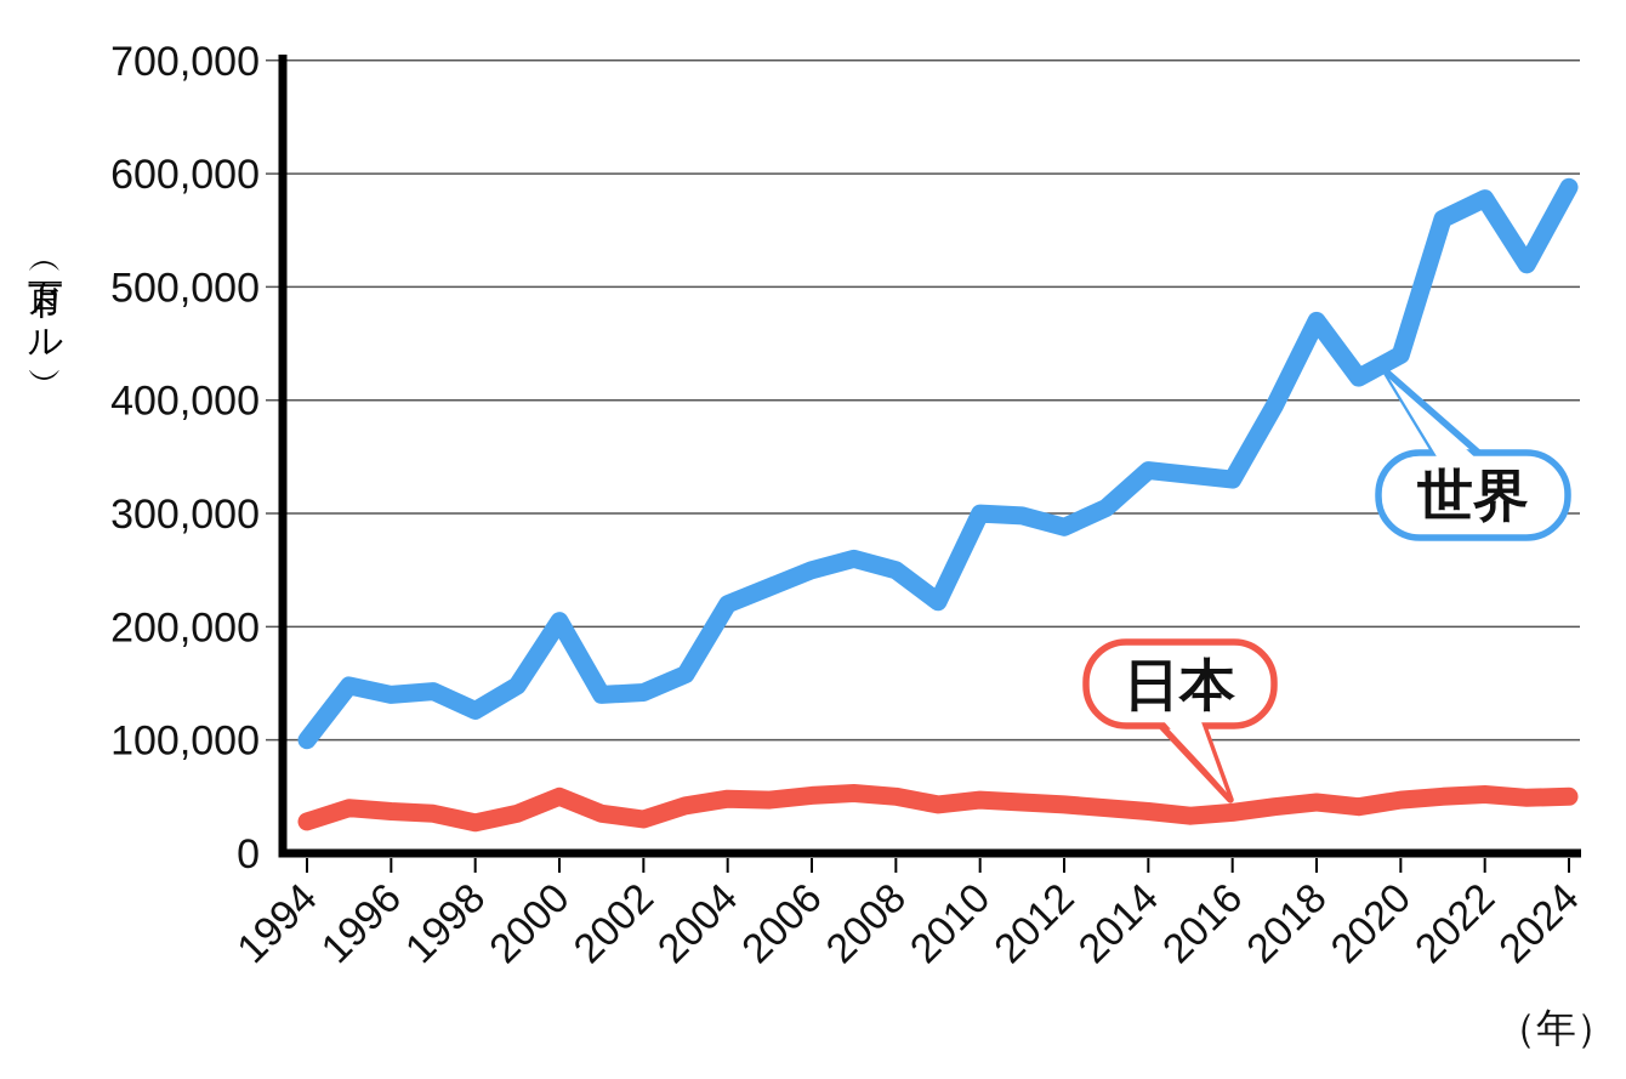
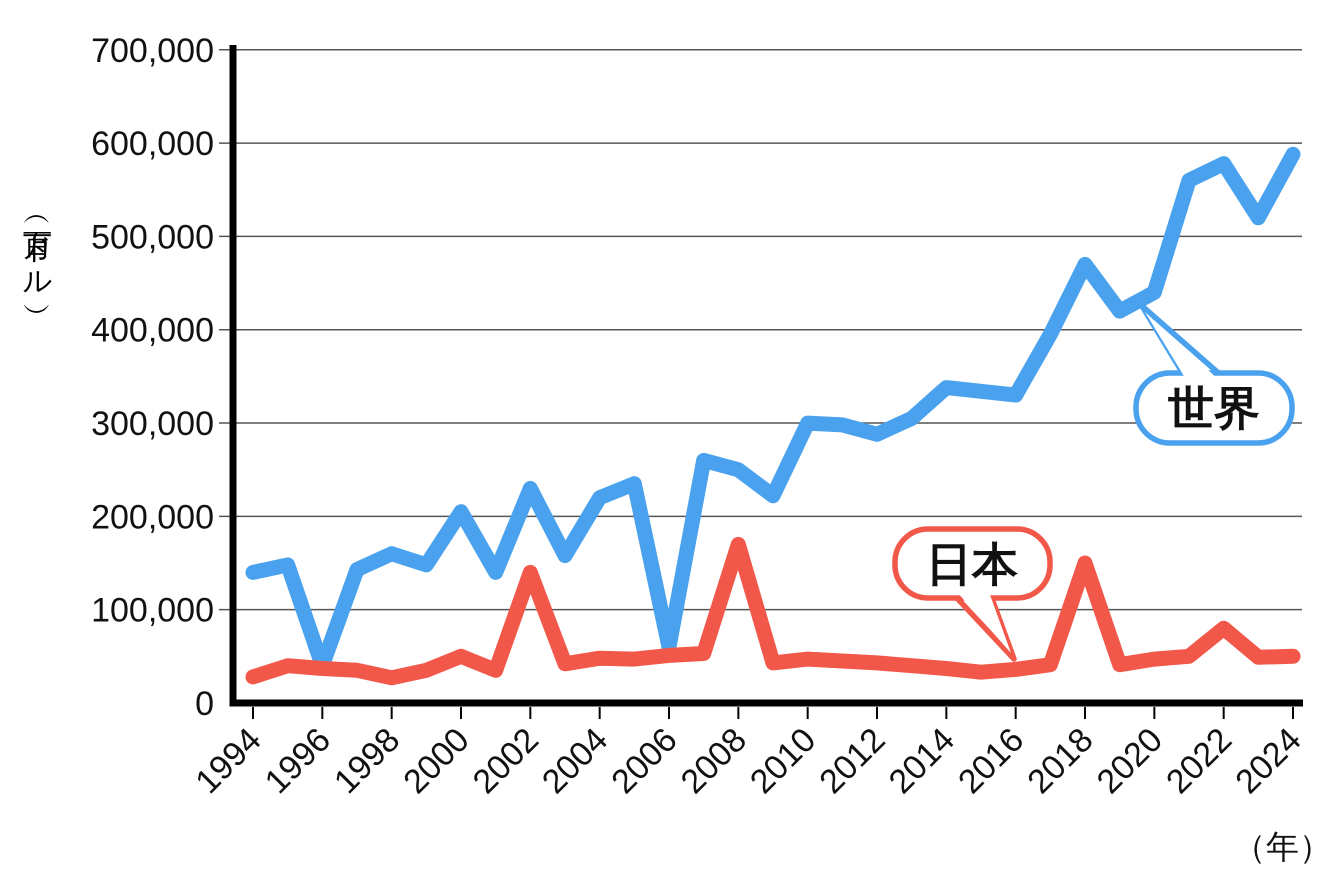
世界/1994: 100000 -> 140000
世界/1996: 140000 -> 40000
世界/1998: 130000 -> 160000
世界/2002: 140000 -> 230000
日本/2002: 30000 -> 140000
世界/2006: 250000 -> 60000
日本/2008: 50000 -> 170000
日本/2018: 40000 -> 150000
日本/2022: 50000 -> 80000
